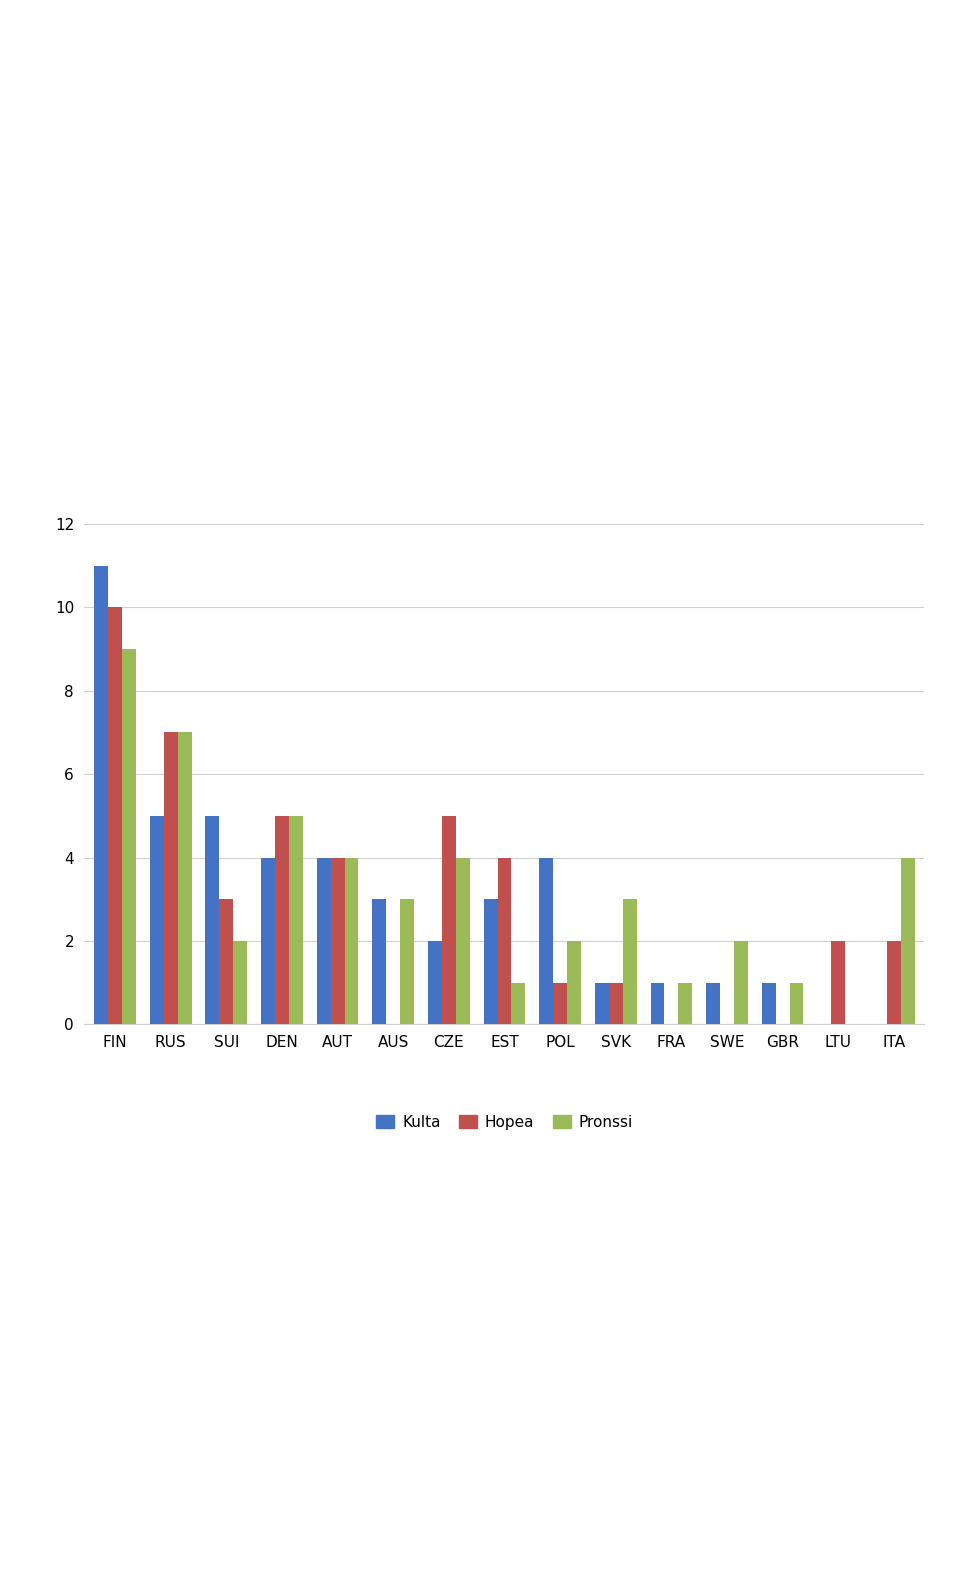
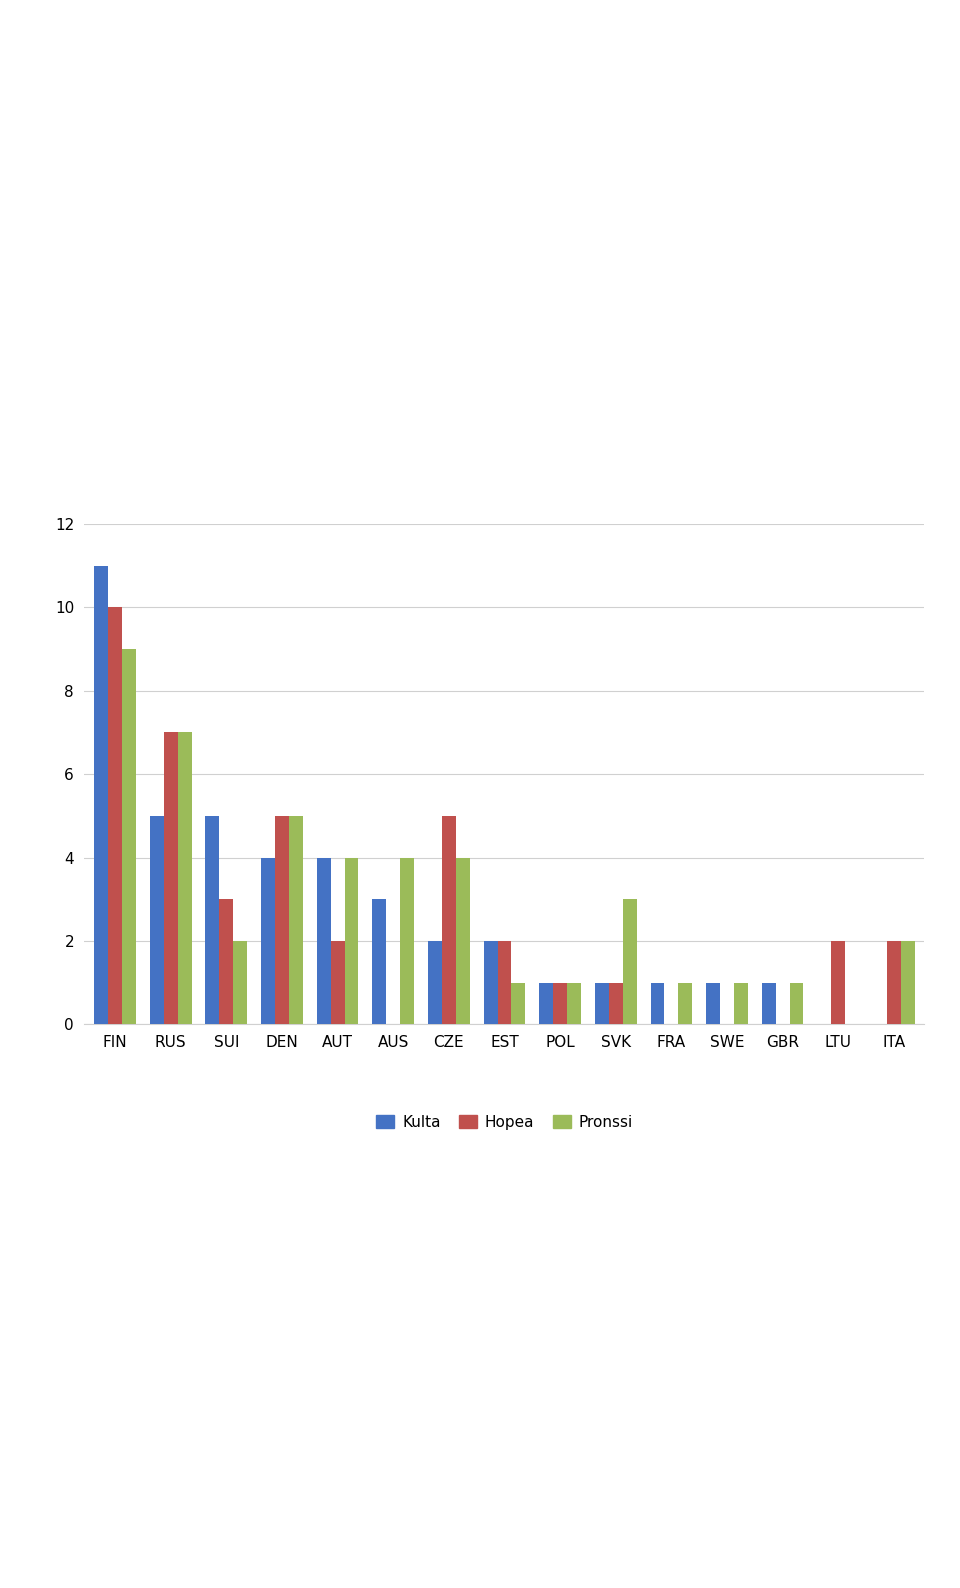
Hopea/AUT: 4 -> 2
Pronssi/AUS: 3 -> 4
Kulta/EST: 3 -> 2
Hopea/EST: 4 -> 2
Kulta/POL: 4 -> 1
Pronssi/POL: 2 -> 1
Pronssi/SWE: 2 -> 1
Pronssi/ITA: 4 -> 2
